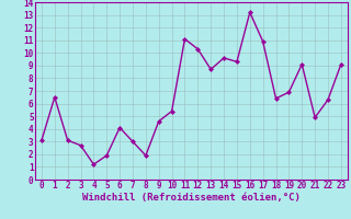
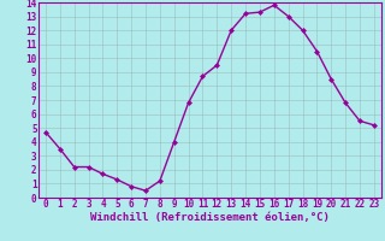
0: 3.1 -> 4.7
1: 6.5 -> 3.5
2: 3.1 -> 2.2
3: 2.7 -> 2.2
4: 1.2 -> 1.7
5: 1.9 -> 1.3
6: 4.1 -> 0.8
7: 3.0 -> 0.5
8: 1.9 -> 1.2
9: 4.6 -> 4.0
10: 5.4 -> 6.8
11: 11.1 -> 8.7
12: 10.3 -> 9.5
13: 8.7 -> 12.0
14: 9.6 -> 13.2
15: 9.3 -> 13.3
16: 13.2 -> 13.8
17: 10.9 -> 13.0
18: 6.4 -> 12.0
19: 6.9 -> 10.5
20: 9.1 -> 8.5
21: 4.9 -> 6.8
22: 6.3 -> 5.5
23: 9.1 -> 5.2
